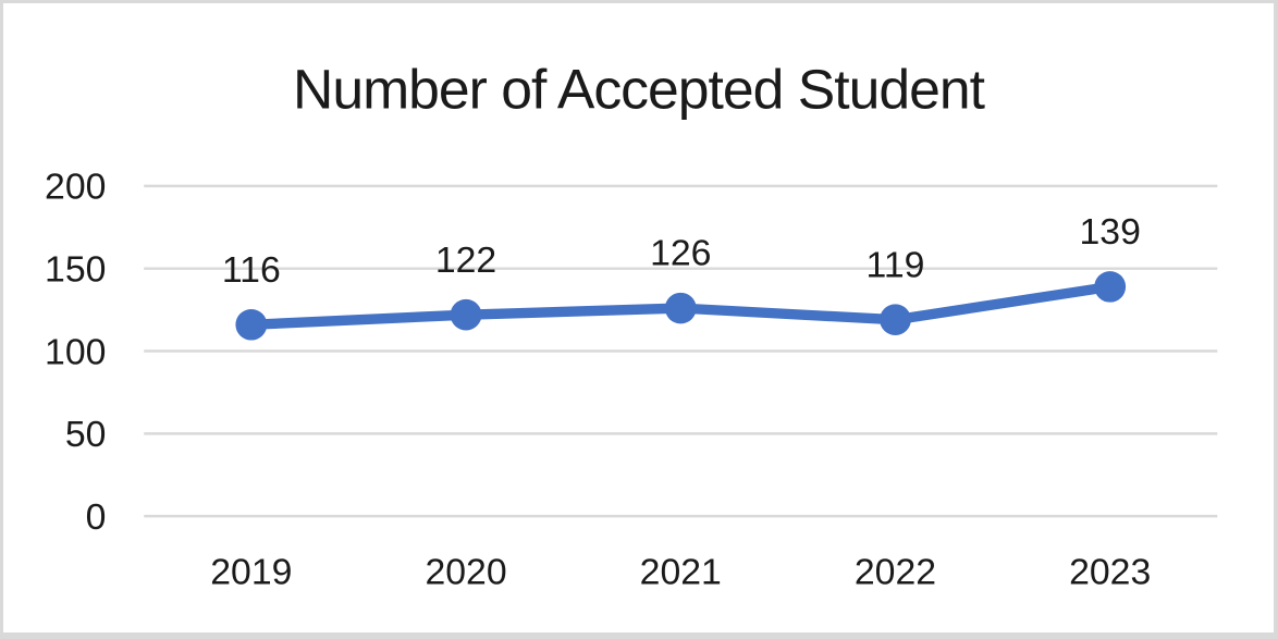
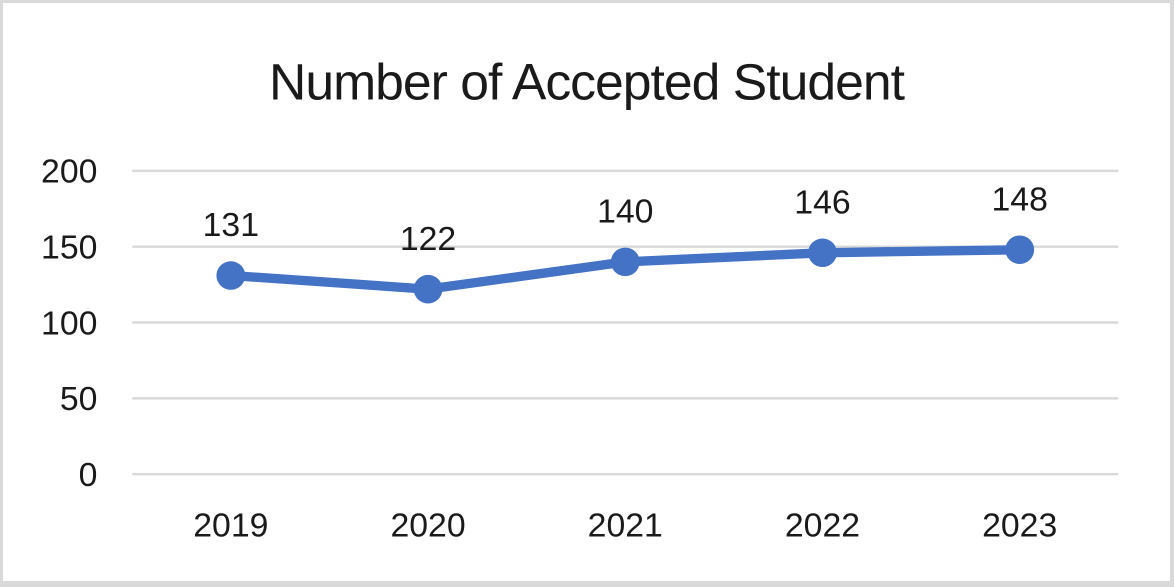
2019: 116 -> 131
2021: 126 -> 140
2022: 119 -> 146
2023: 139 -> 148
